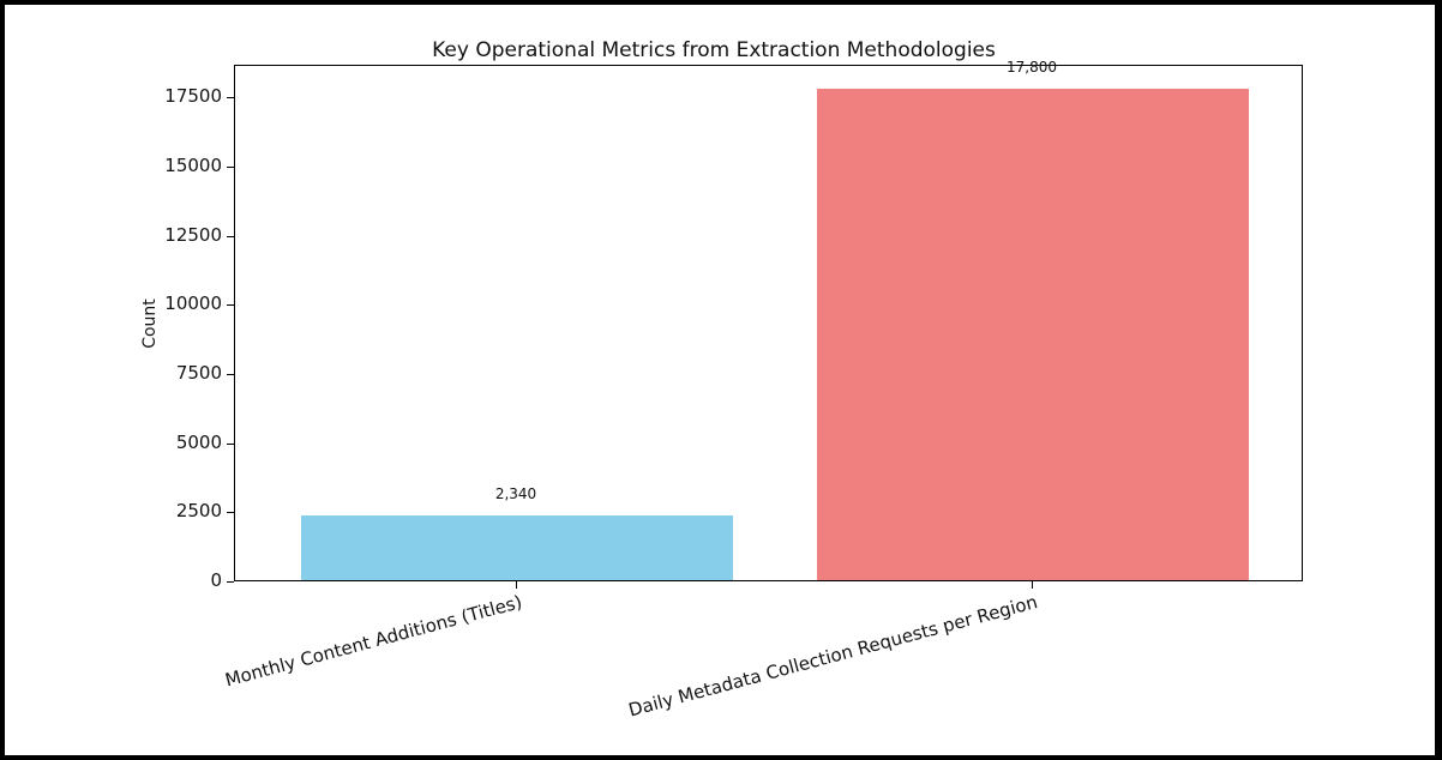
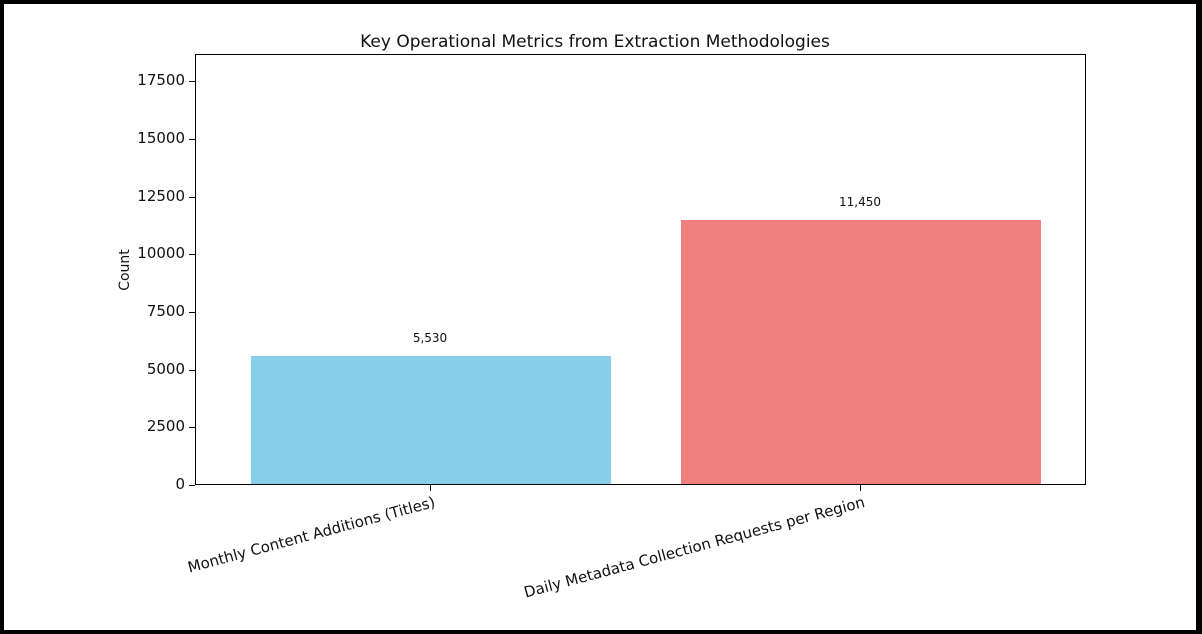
Monthly Content Additions (Titles): 2,340 -> 5,530
Daily Metadata Collection Requests per Region: 17,800 -> 11,450
